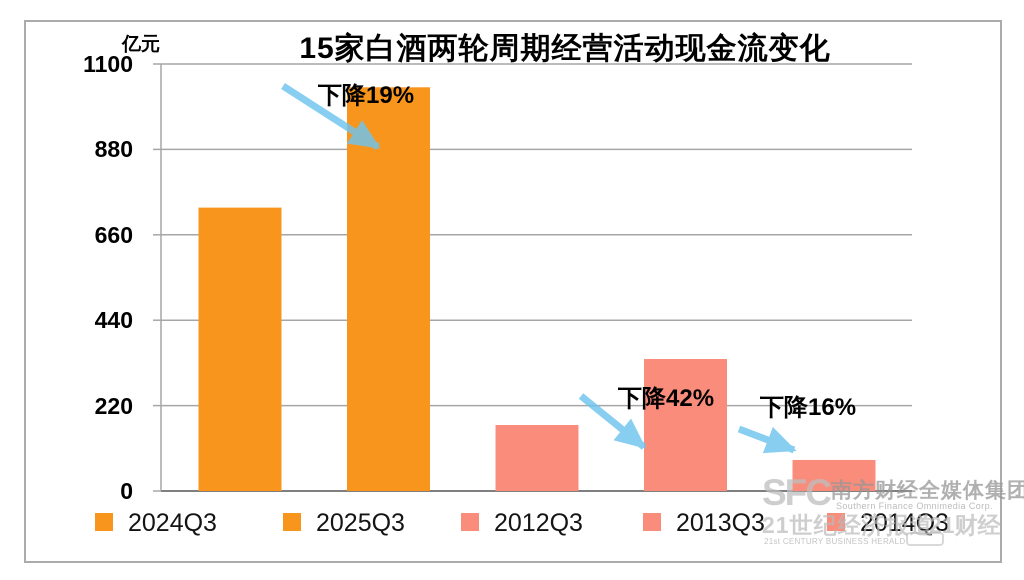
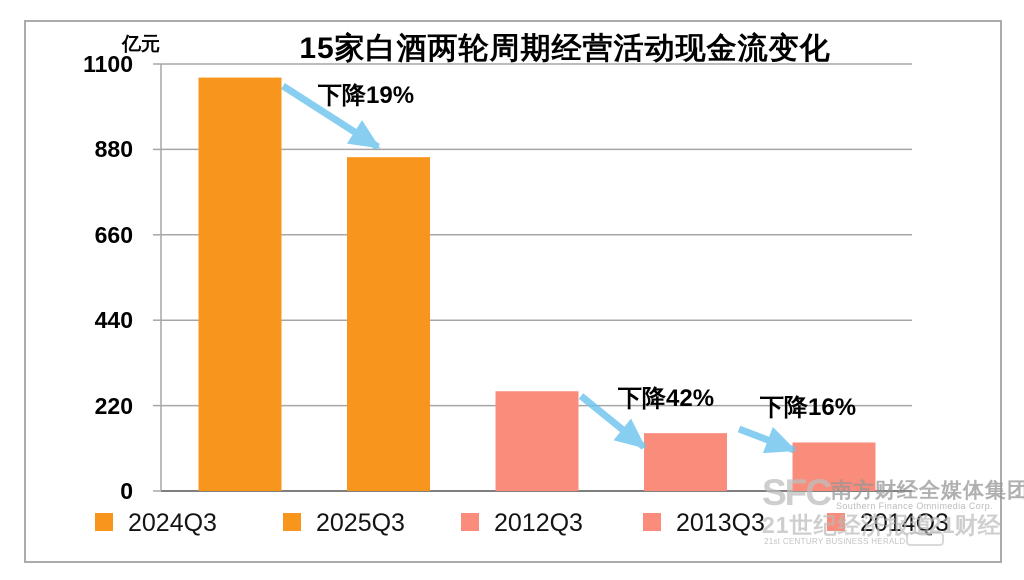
2024Q3: 730 -> 1060
2025Q3: 1040 -> 860
2012Q3: 170 -> 260
2013Q3: 340 -> 150
2014Q3: 80 -> 120
